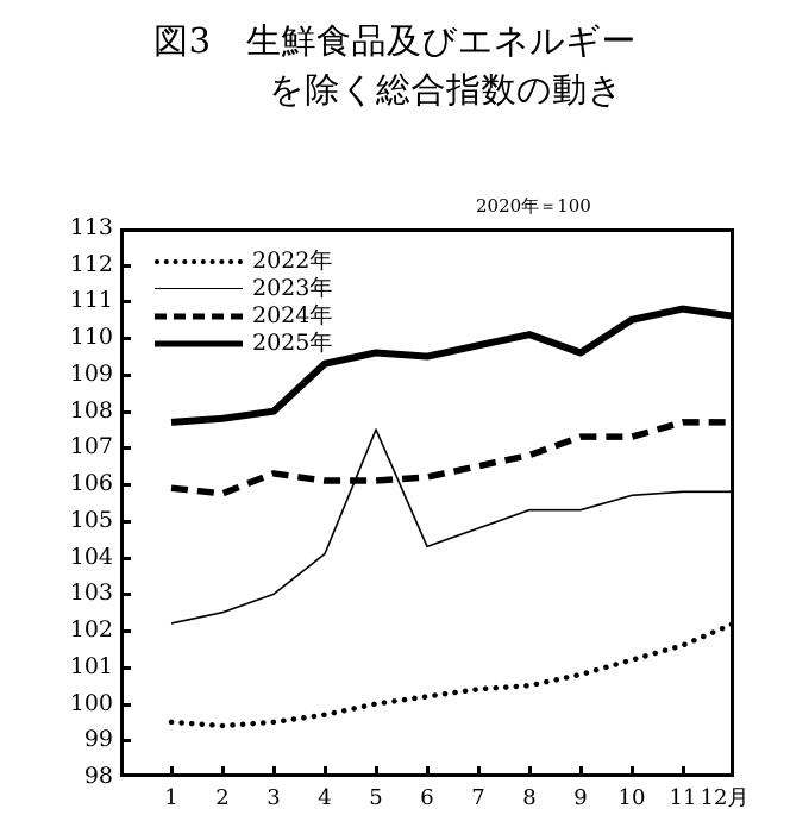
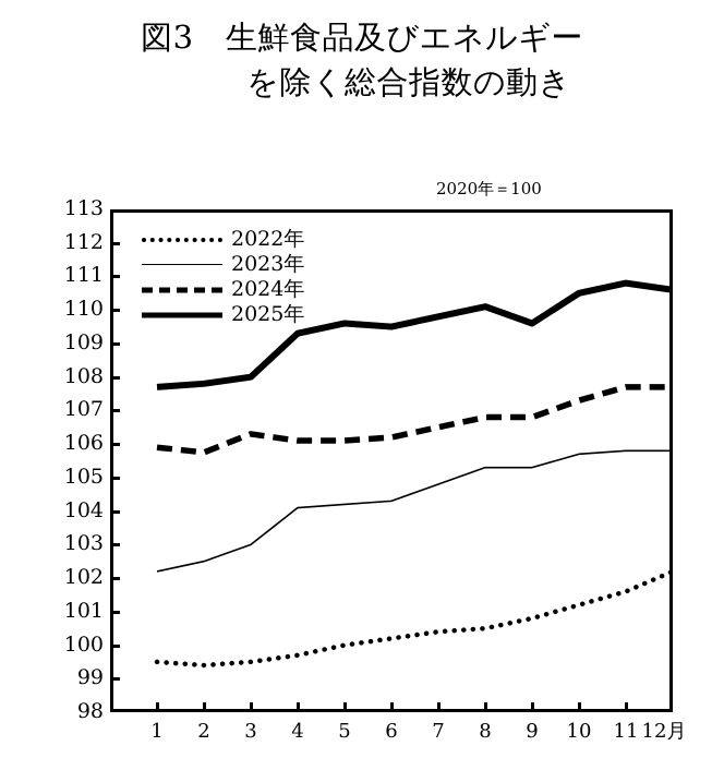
2023年/5: 107.5 -> 104.2
2024年/9: 107.3 -> 106.8
